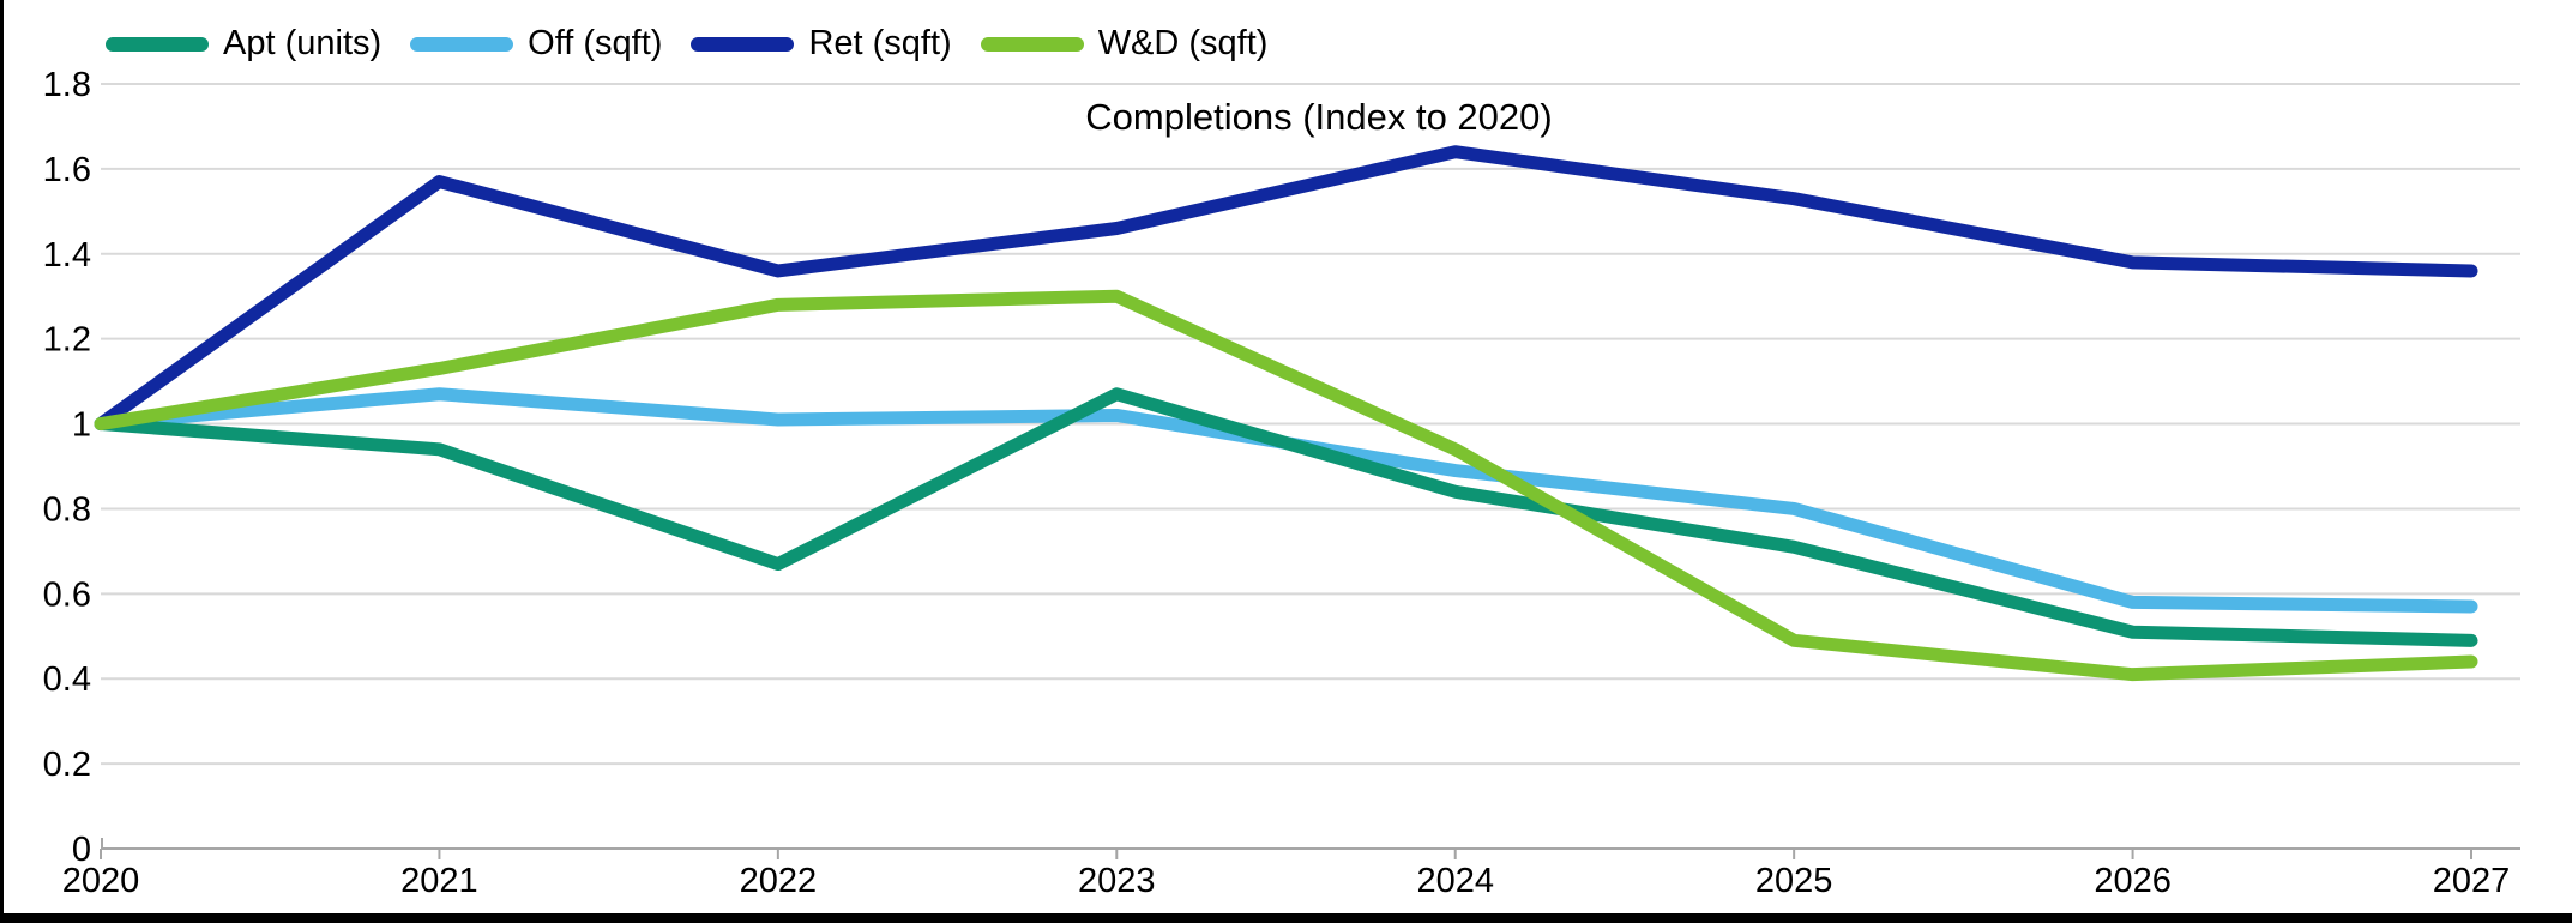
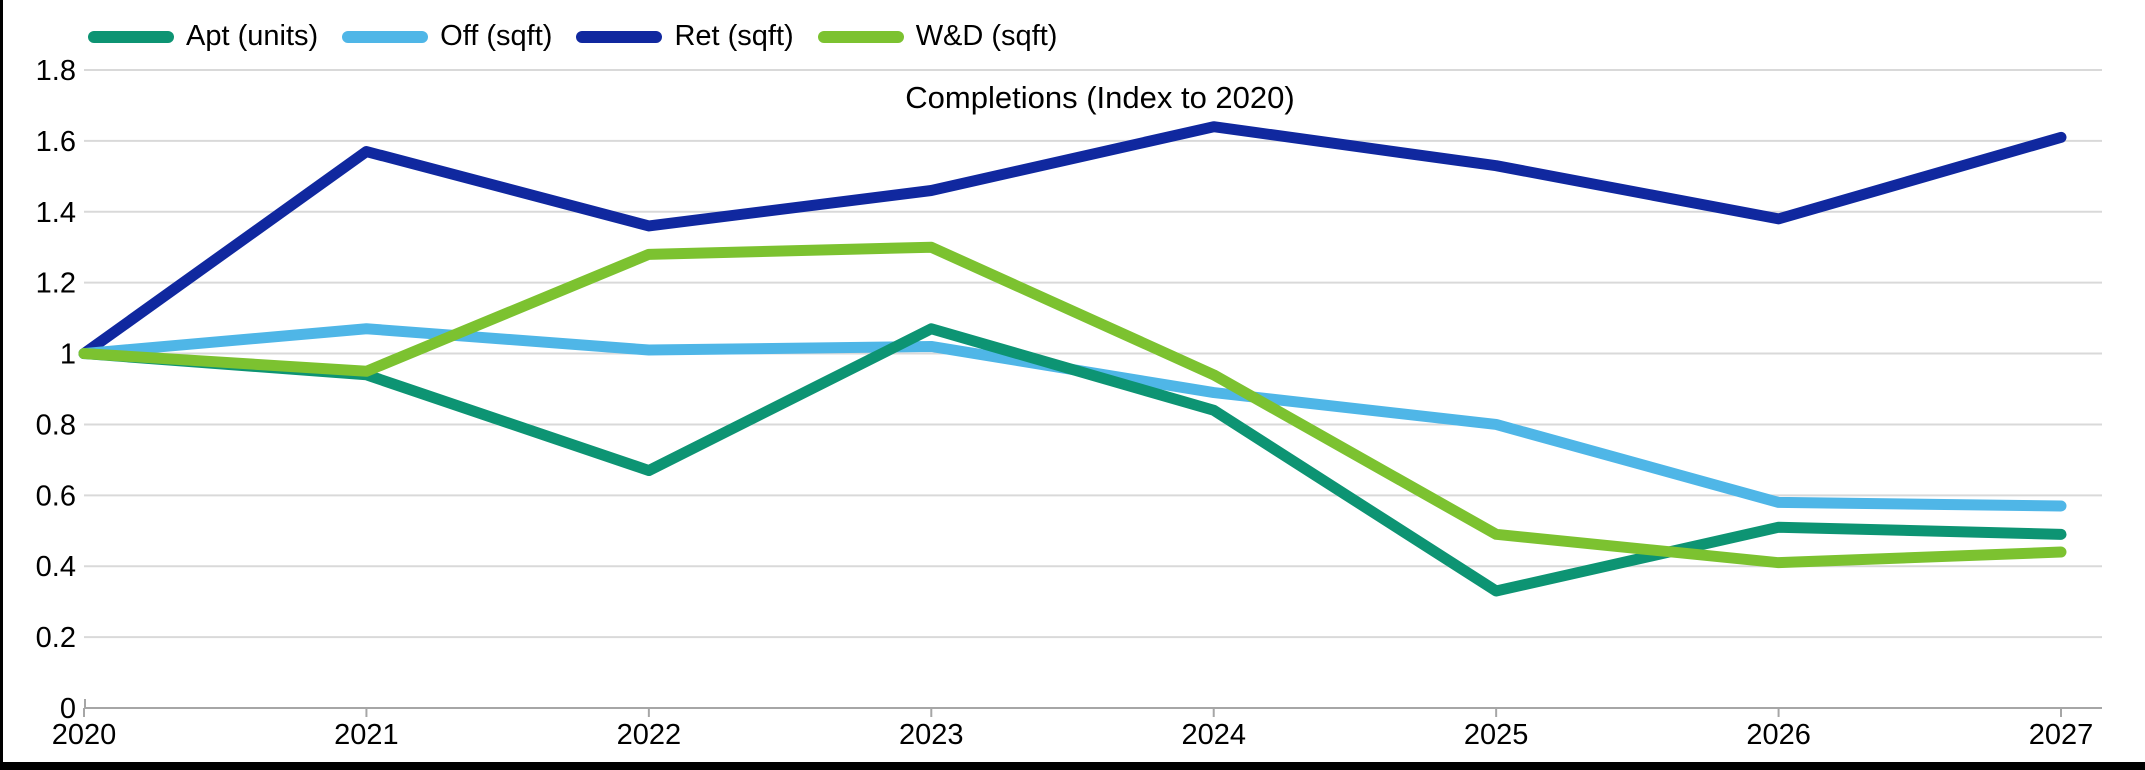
W&D (sqft)/2021: 1.13 -> 0.95
Apt (units)/2025: 0.71 -> 0.33
Ret (sqft)/2027: 1.36 -> 1.61
